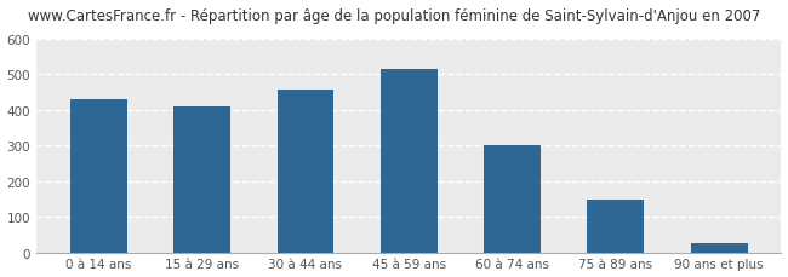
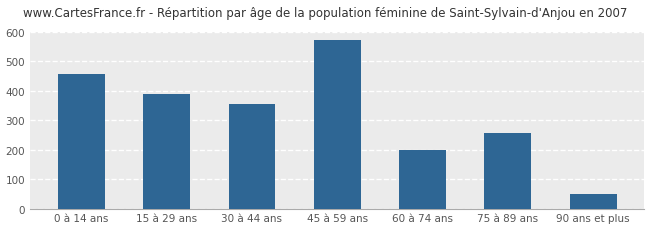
0 à 14 ans: 430 -> 455
15 à 29 ans: 410 -> 390
30 à 44 ans: 455 -> 355
45 à 59 ans: 515 -> 570
60 à 74 ans: 300 -> 200
75 à 89 ans: 147 -> 255
90 ans et plus: 27 -> 50
